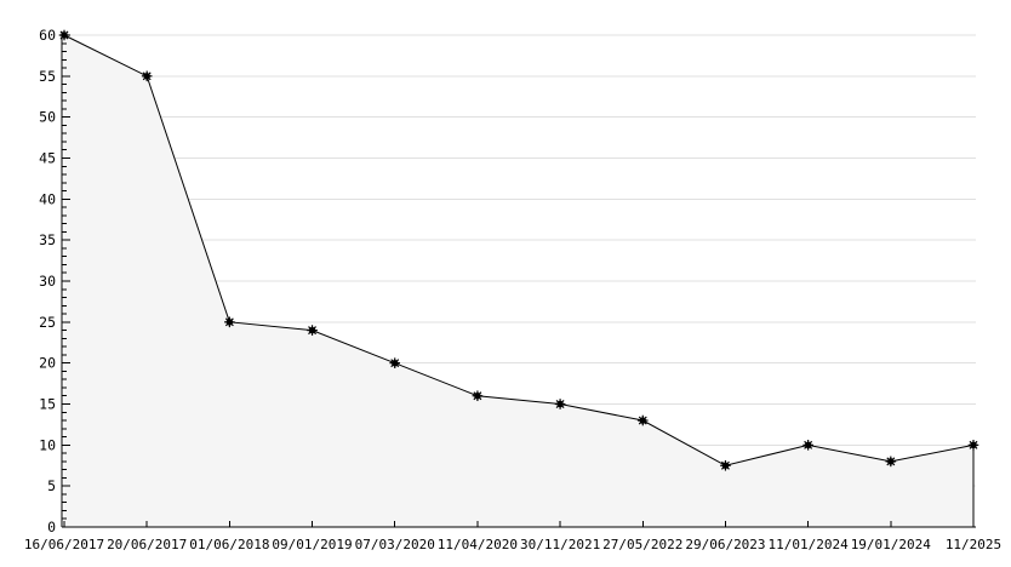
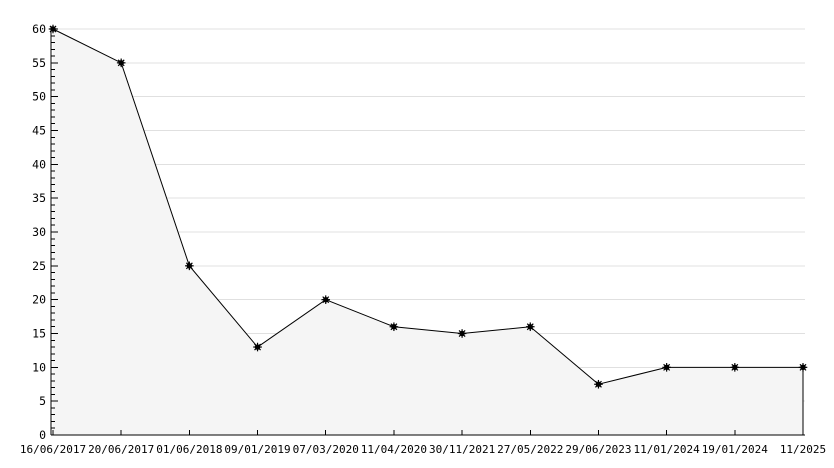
09/01/2019: 24 -> 13
27/05/2022: 13 -> 16
19/01/2024: 8 -> 10
